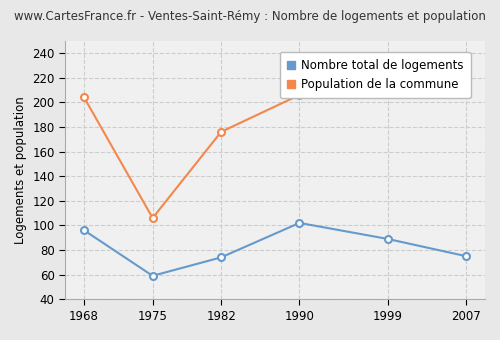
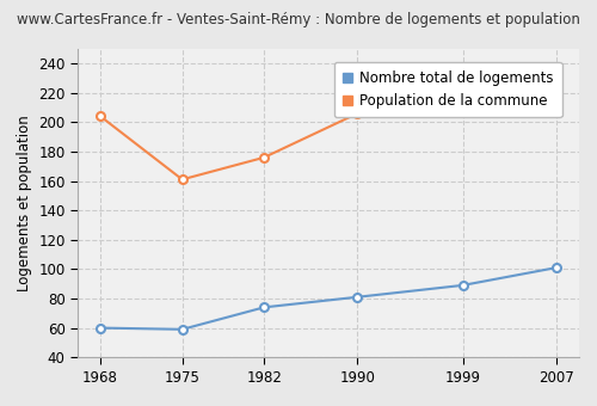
Nombre total de logements/1968: 96 -> 60
Population de la commune/1975: 106 -> 161
Nombre total de logements/1990: 102 -> 81
Nombre total de logements/2007: 75 -> 101
